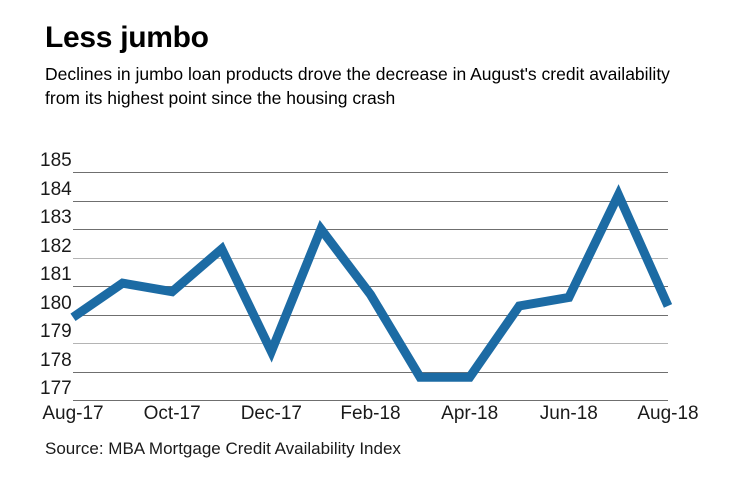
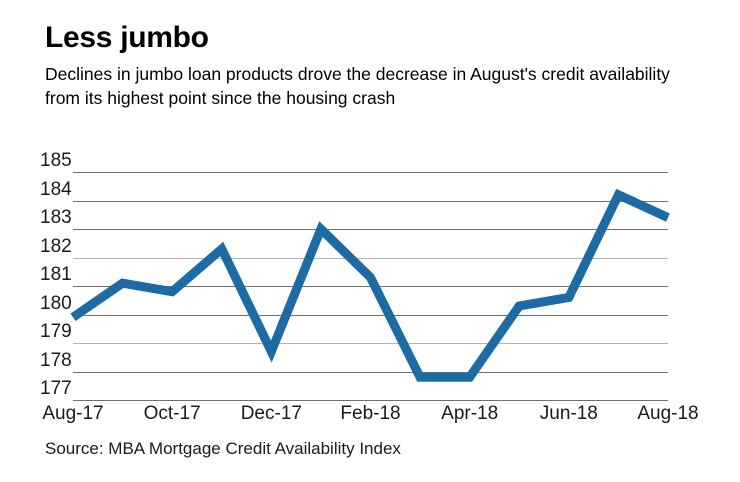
Feb-18: 180.7 -> 181.3
Aug-18: 180.3 -> 183.4
